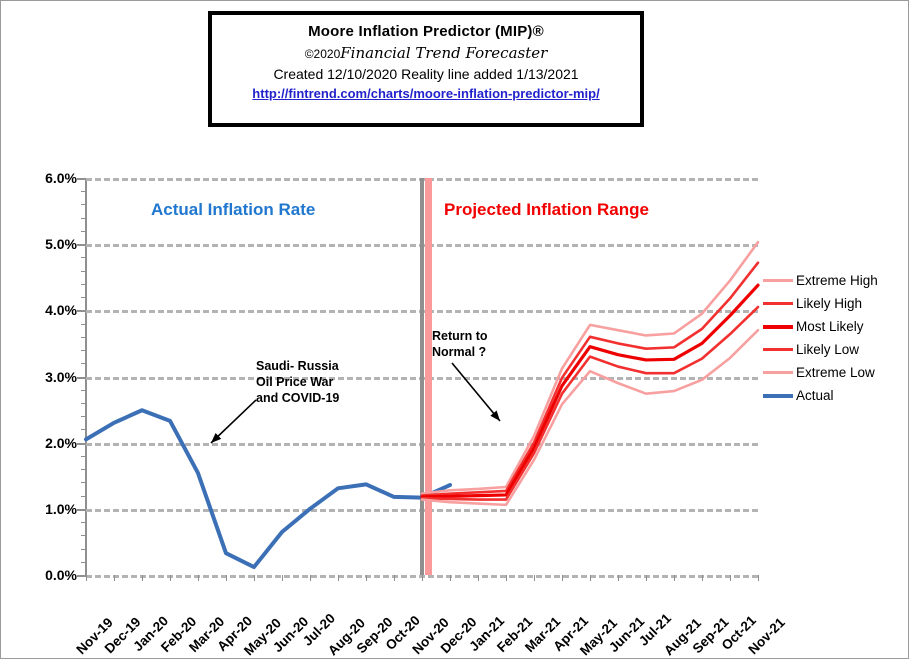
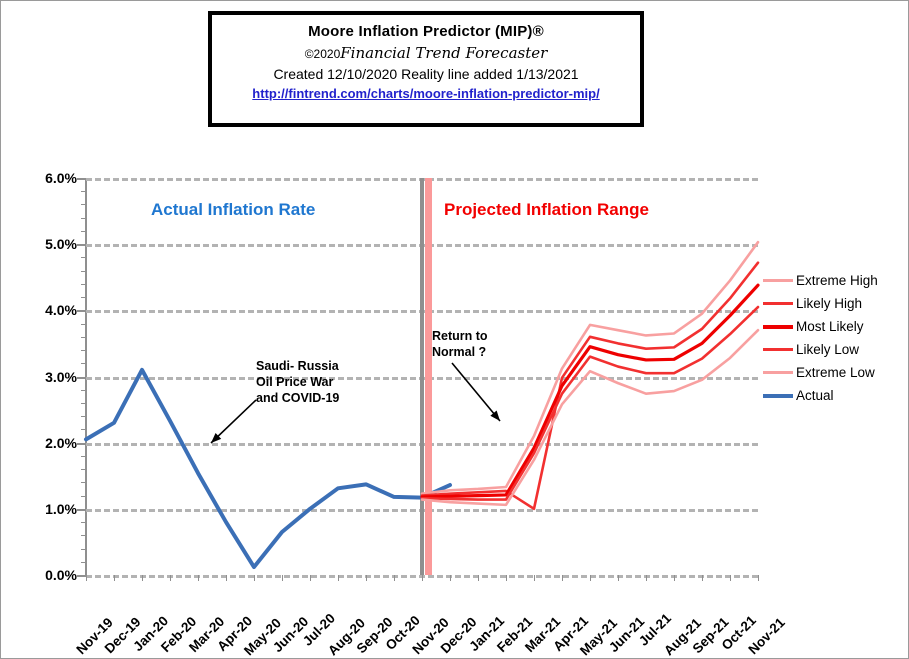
Actual/Jan-20: 2.5% -> 3.1%
Actual/Apr-20: 0.3% -> 0.8%
Likely High/Mar-21: 2.0% -> 1.0%
